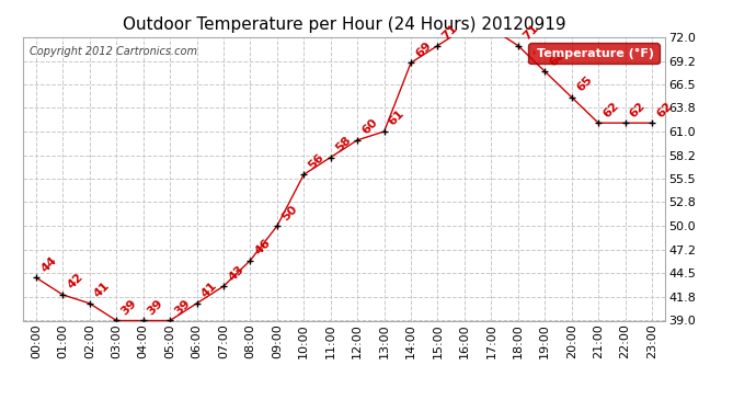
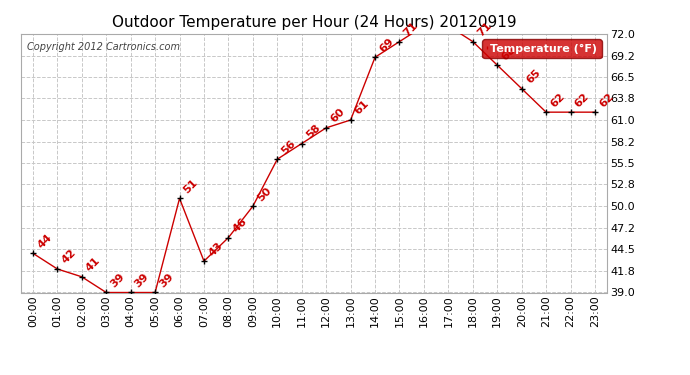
06:00: 41 -> 51
